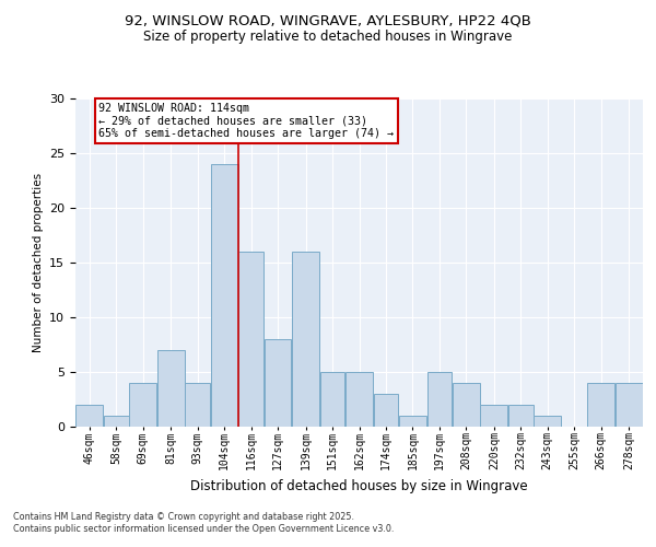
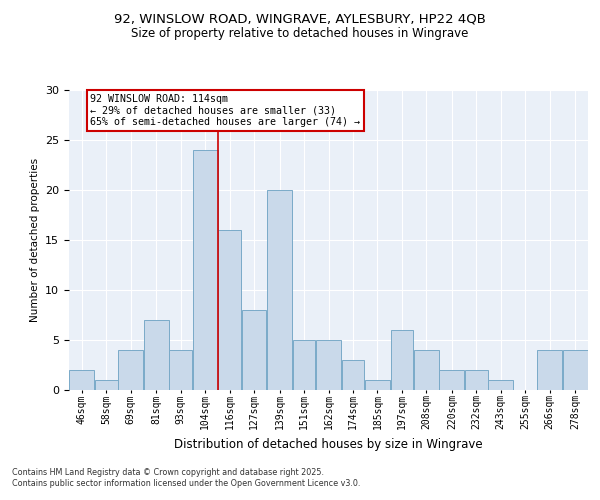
139sqm: 16 -> 20
197sqm: 5 -> 6
